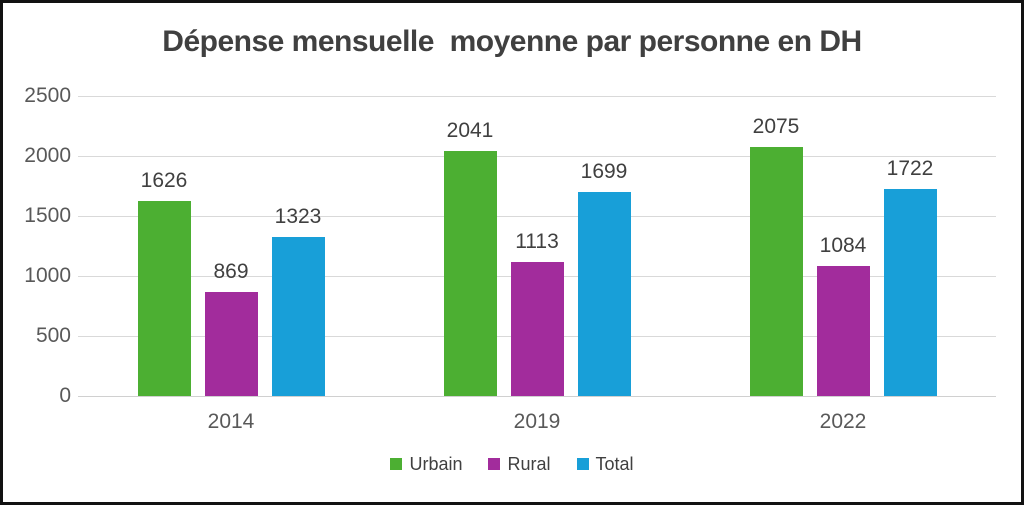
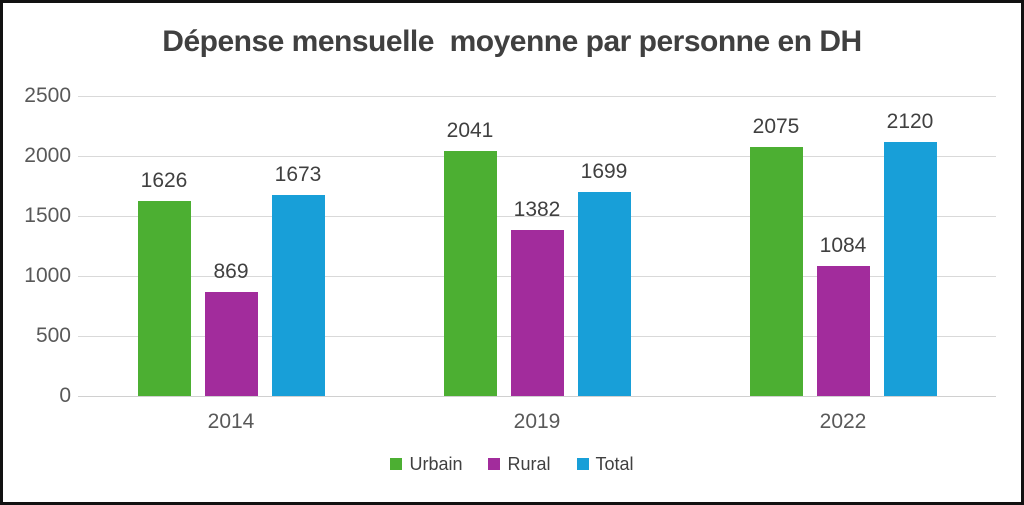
Total/2014: 1323 -> 1673
Rural/2019: 1113 -> 1382
Total/2022: 1722 -> 2120
